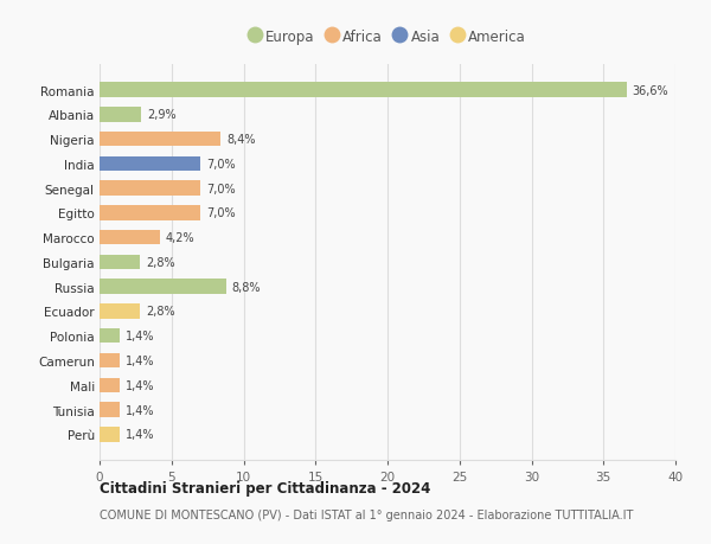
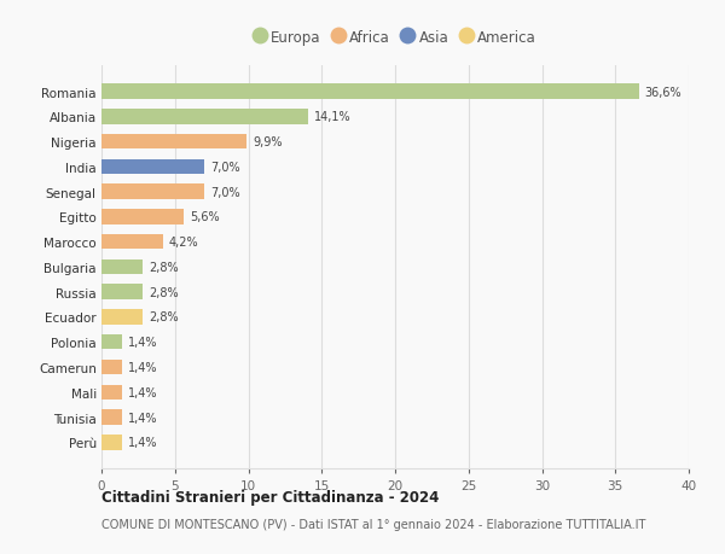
Albania: 2,9% -> 14,1%
Nigeria: 8,4% -> 9,9%
Egitto: 7,0% -> 5,6%
Russia: 8,8% -> 2,8%
